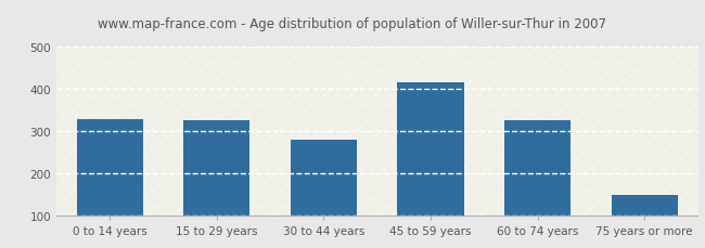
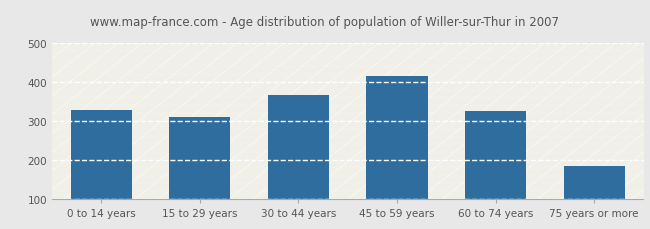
15 to 29 years: 325 -> 309
30 to 44 years: 280 -> 365
75 years or more: 150 -> 184
